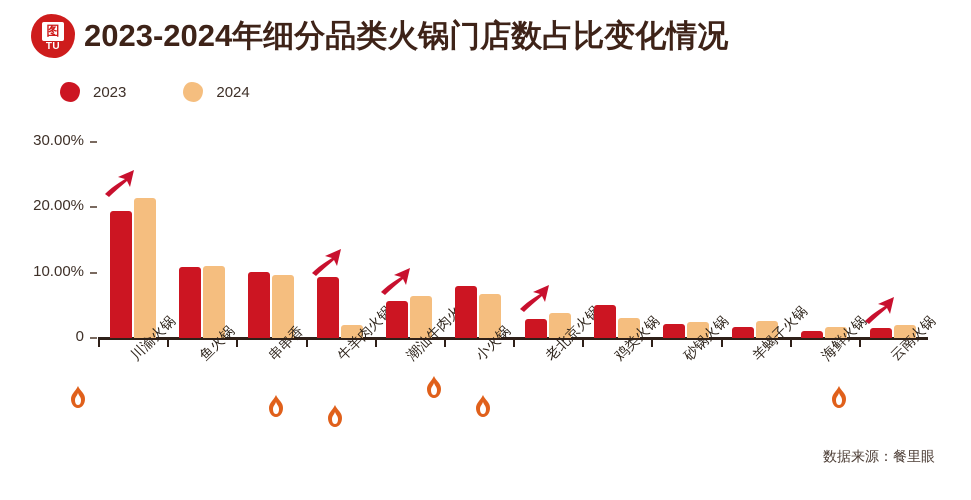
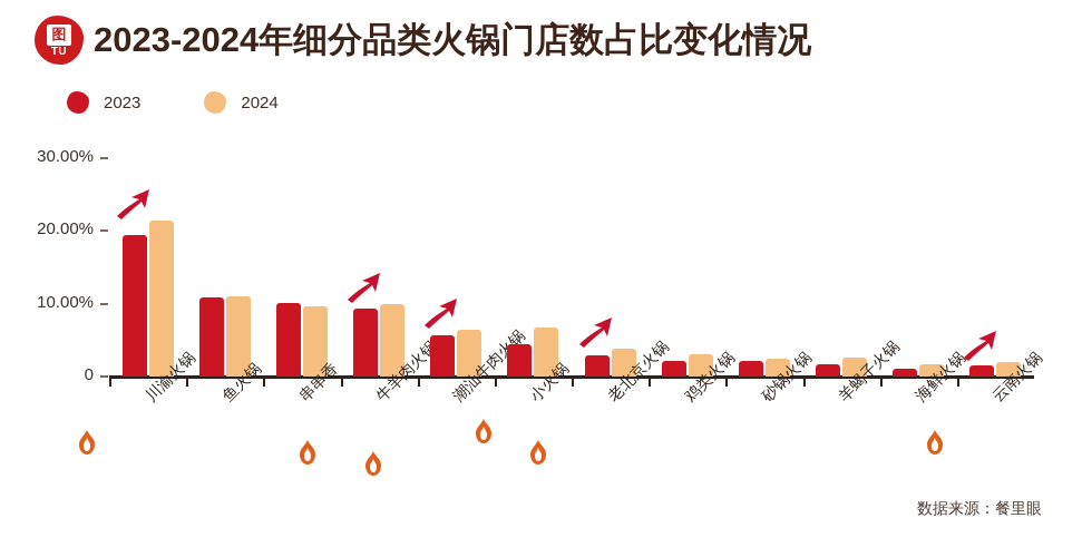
2024/牛羊肉火锅: 2% -> 10%
2023/小火锅: 8% -> 4%
2023/鸡类火锅: 5% -> 2%
